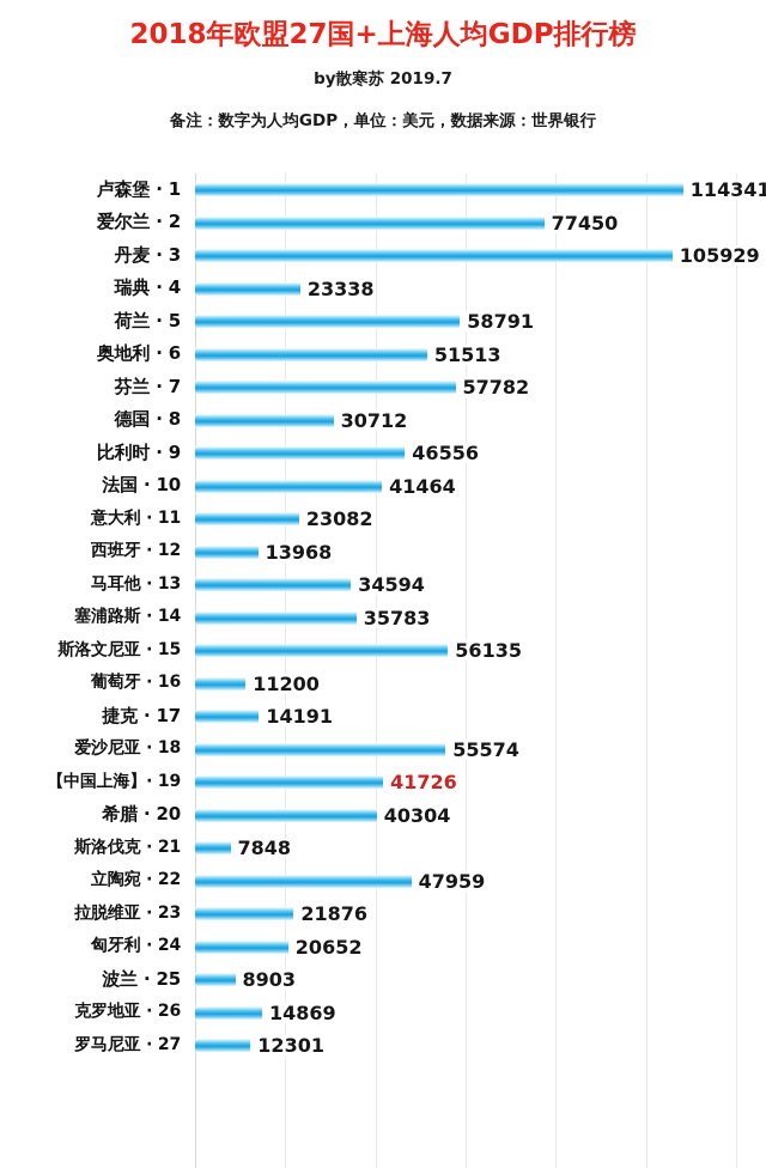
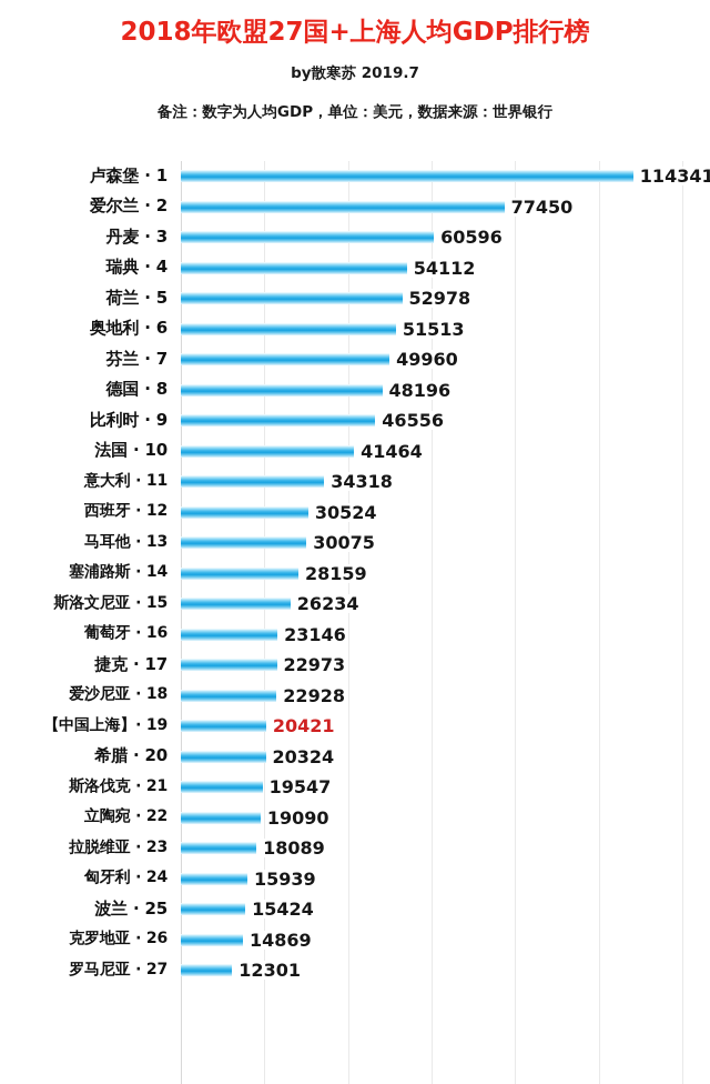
丹麦 · 3: 105929 -> 60596
瑞典 · 4: 23338 -> 54112
荷兰 · 5: 58791 -> 52978
芬兰 · 7: 57782 -> 49960
德国 · 8: 30712 -> 48196
意大利 · 11: 23082 -> 34318
西班牙 · 12: 13968 -> 30524
马耳他 · 13: 34594 -> 30075
塞浦路斯 · 14: 35783 -> 28159
斯洛文尼亚 · 15: 56135 -> 26234
葡萄牙 · 16: 11200 -> 23146
捷克 · 17: 14191 -> 22973
爱沙尼亚 · 18: 55574 -> 22928
【中国上海】· 19: 41726 -> 20421
希腊 · 20: 40304 -> 20324
斯洛伐克 · 21: 7848 -> 19547
立陶宛 · 22: 47959 -> 19090
拉脱维亚 · 23: 21876 -> 18089
匈牙利 · 24: 20652 -> 15939
波兰 · 25: 8903 -> 15424
